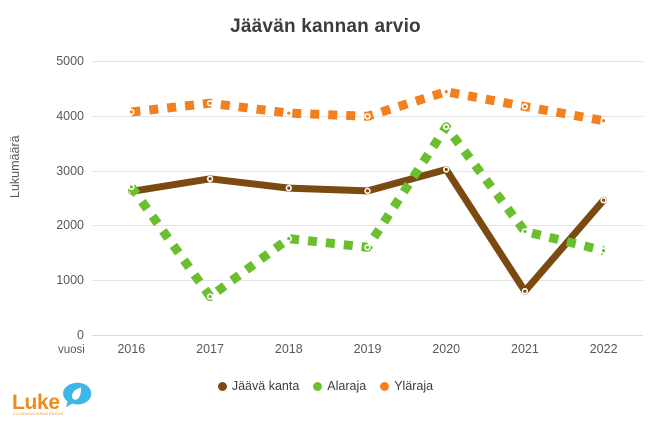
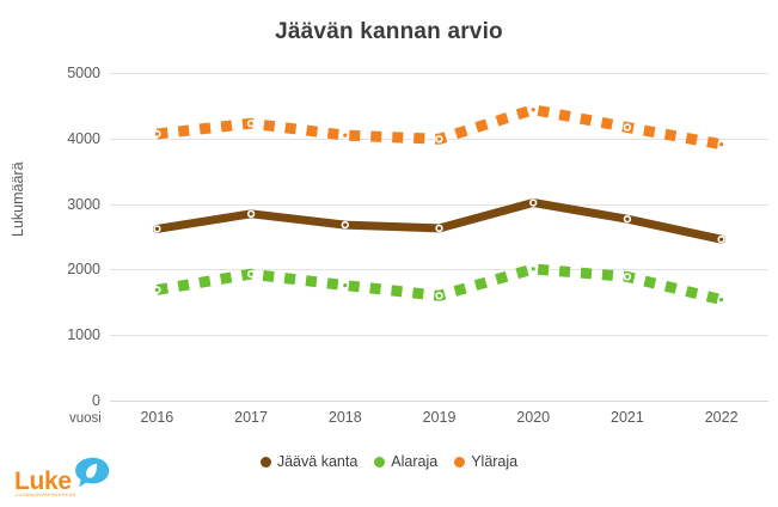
Alaraja/2016: 2700 -> 1700
Alaraja/2017: 700 -> 1900
Alaraja/2020: 3800 -> 2000
Jäävä kanta/2021: 800 -> 2800
